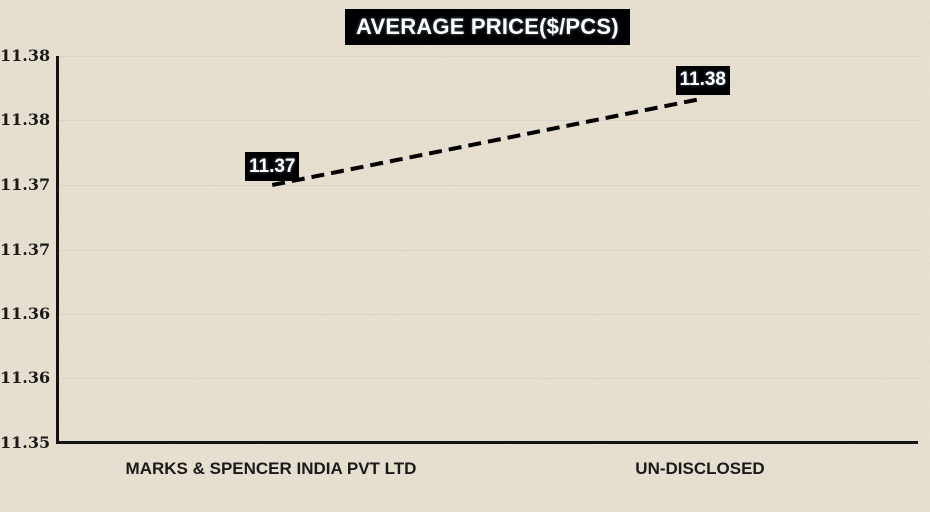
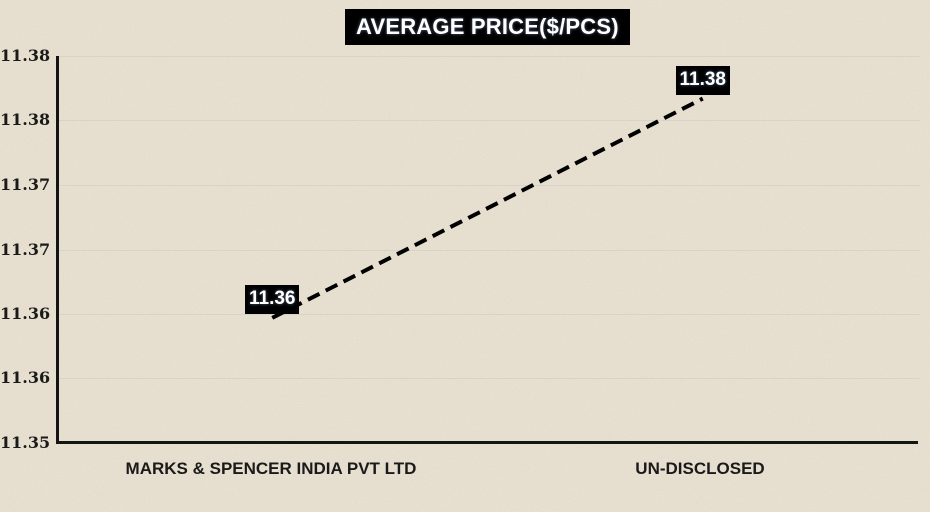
MARKS & SPENCER INDIA PVT LTD: 11.37 -> 11.36
